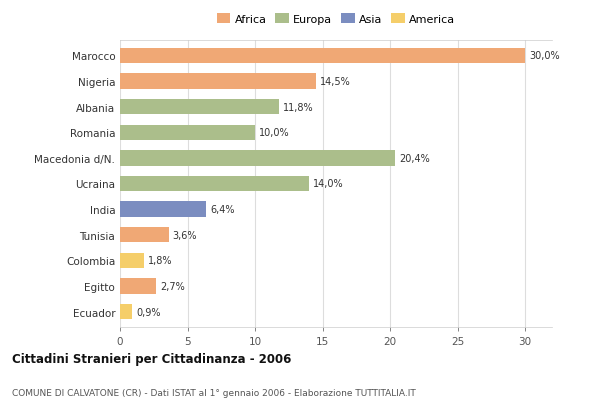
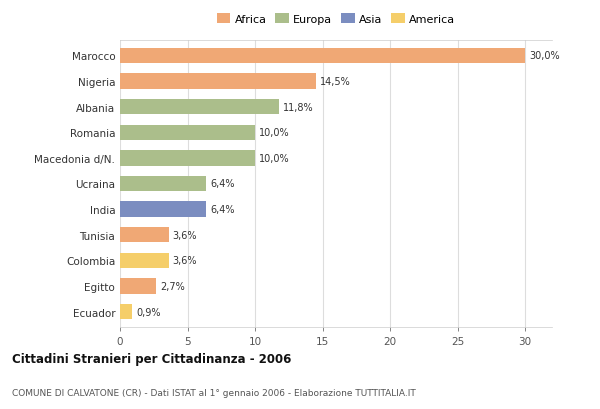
Macedonia d/N.: 20,4% -> 10,0%
Ucraina: 14,0% -> 6,4%
Colombia: 1,8% -> 3,6%
